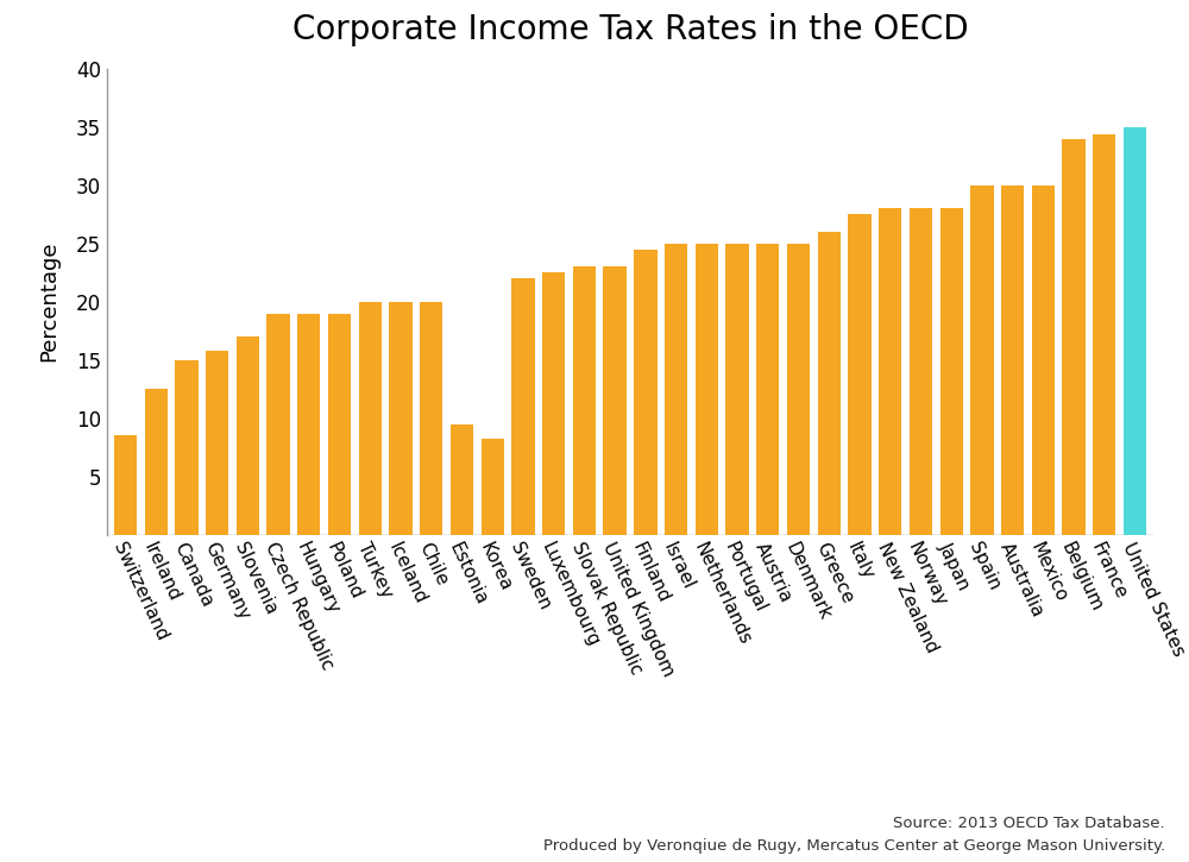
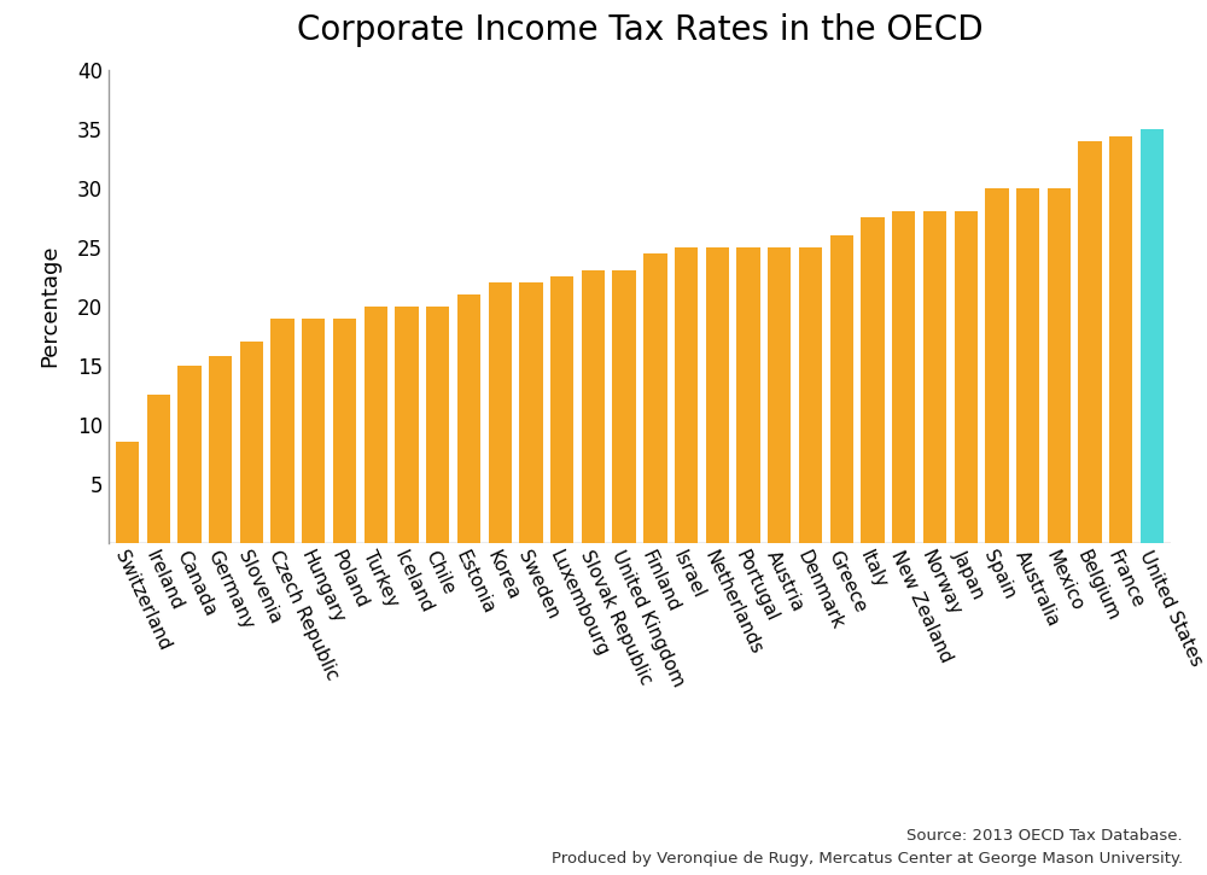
Estonia: 9.4 -> 21.0
Korea: 8.2 -> 22.0
